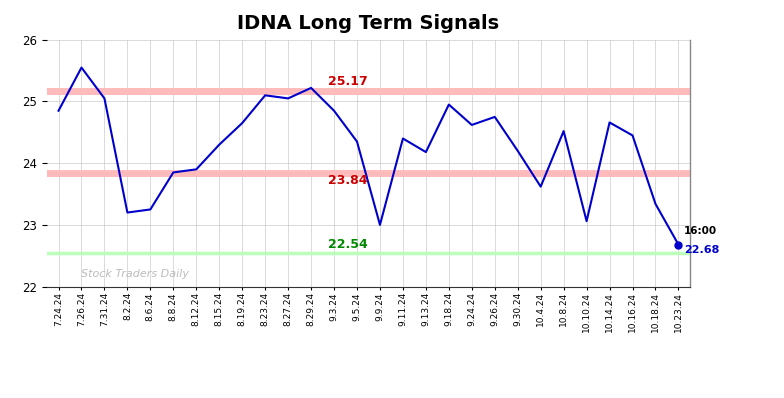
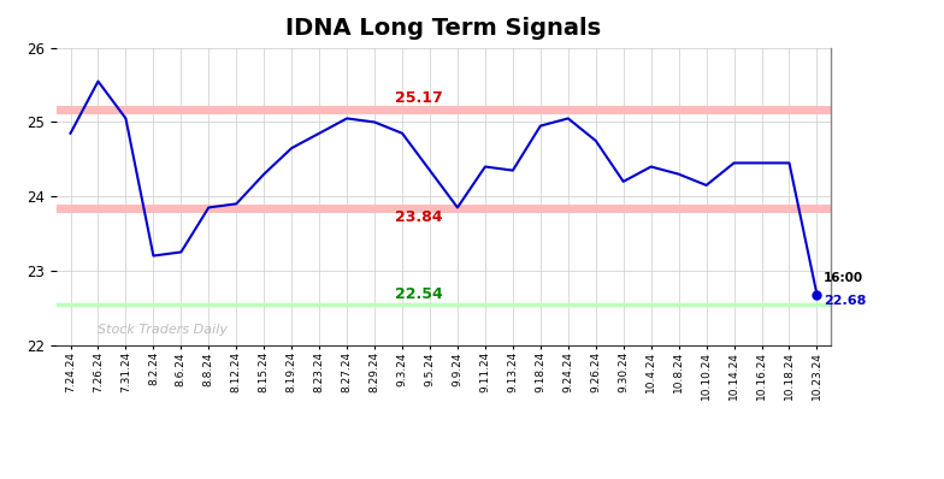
8.23.24: 25.10 -> 24.85
8.29.24: 25.22 -> 25.00
9.9.24: 23.00 -> 23.85
9.13.24: 24.18 -> 24.35
9.24.24: 24.62 -> 25.05
10.4.24: 23.62 -> 24.40
10.8.24: 24.52 -> 24.30
10.10.24: 23.06 -> 24.15
10.14.24: 24.66 -> 24.45
10.18.24: 23.34 -> 24.45
